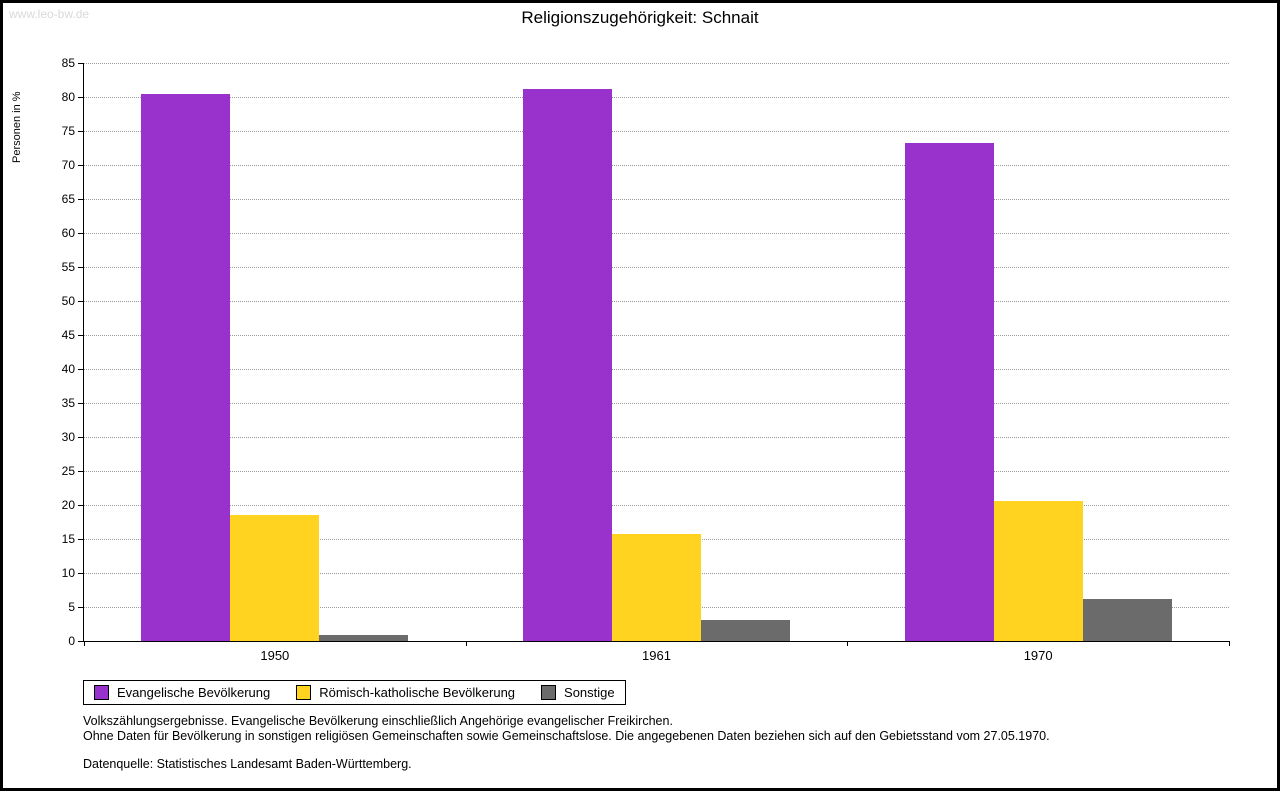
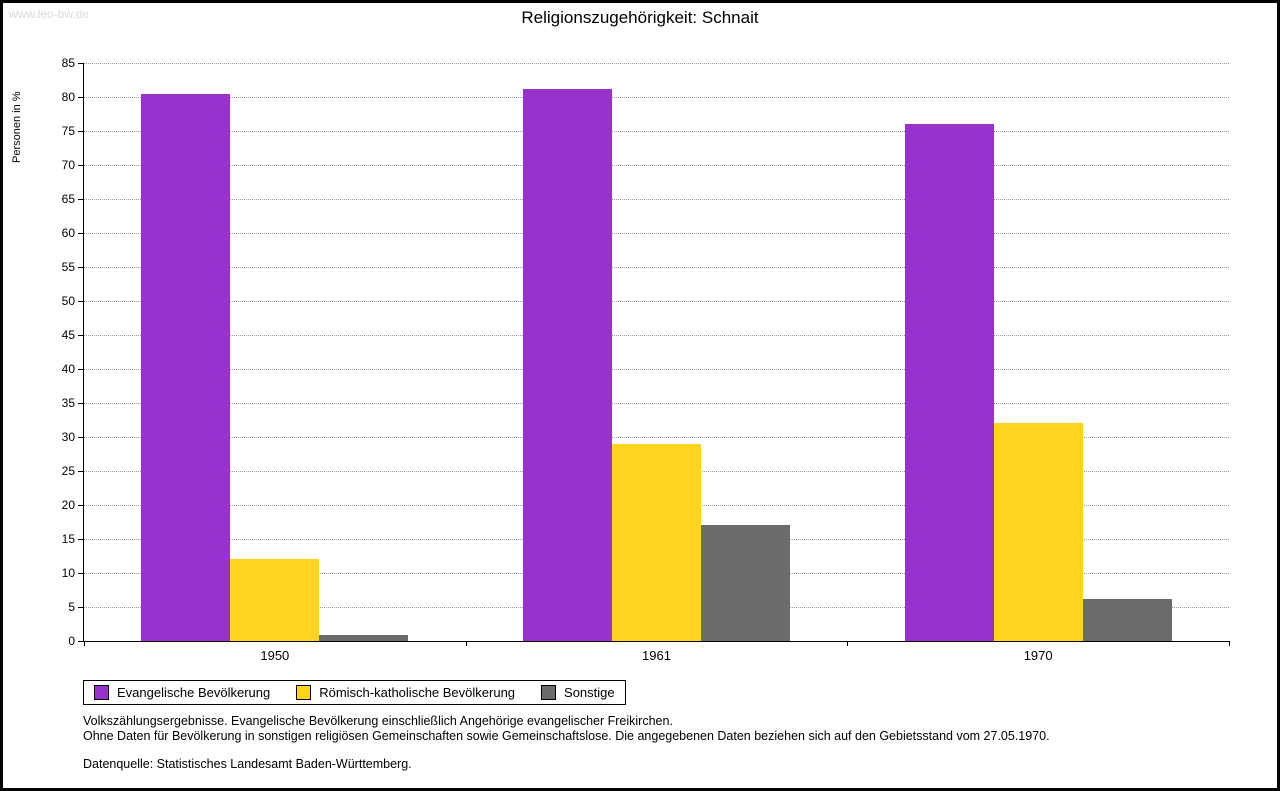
Römisch-katholische Bevölkerung/1950: 19 -> 12
Römisch-katholische Bevölkerung/1961: 16 -> 29
Sonstige/1961: 3 -> 17
Evangelische Bevölkerung/1970: 73 -> 76
Römisch-katholische Bevölkerung/1970: 21 -> 32
